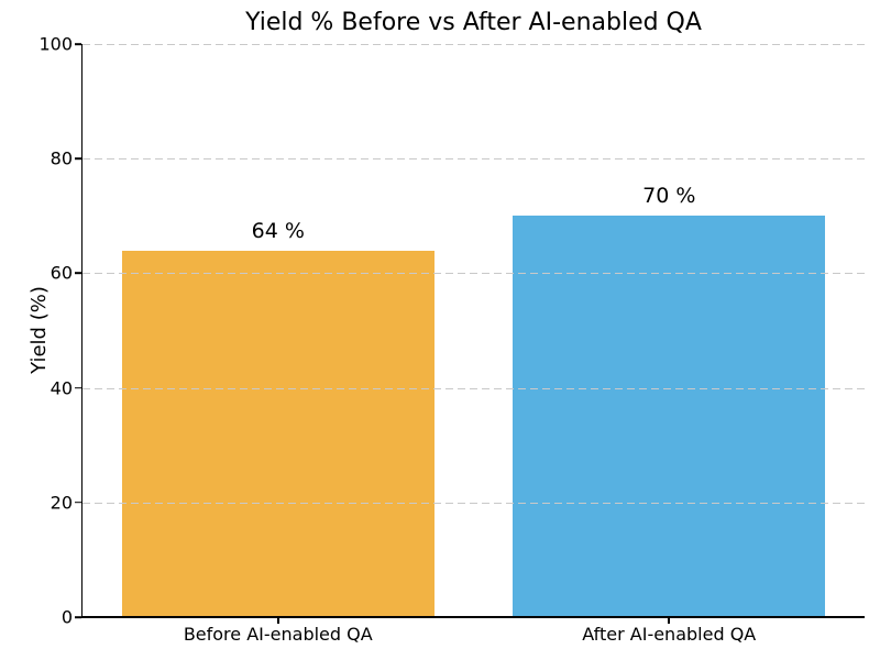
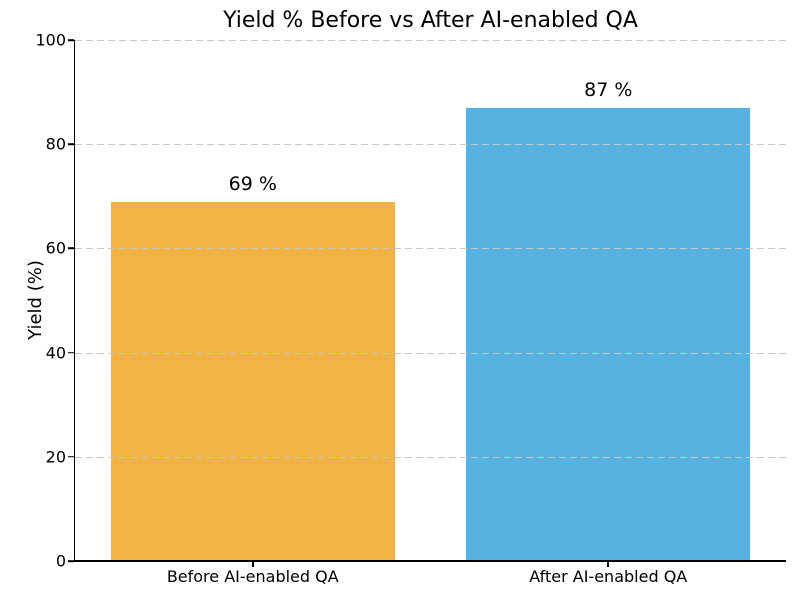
Before AI-enabled QA: 64 -> 69
After AI-enabled QA: 70 -> 87
